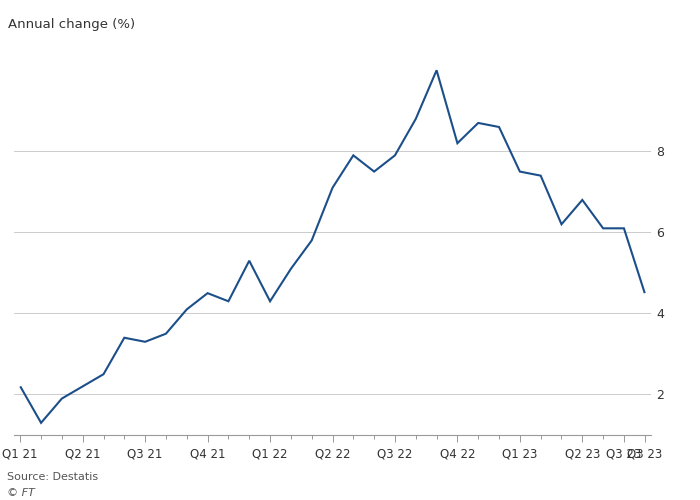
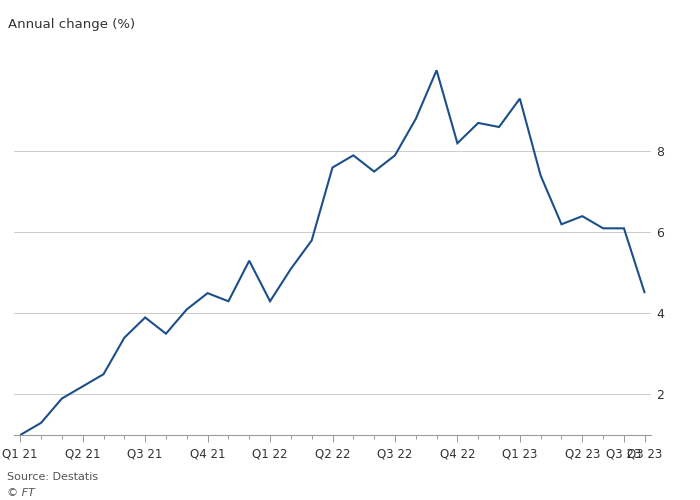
Q1 21: 2.2 -> 1.0
Q3 21: 3.3 -> 3.9
Q2 22: 7.1 -> 7.6
Q1 23: 7.5 -> 9.3
Q2 23: 6.8 -> 6.4
